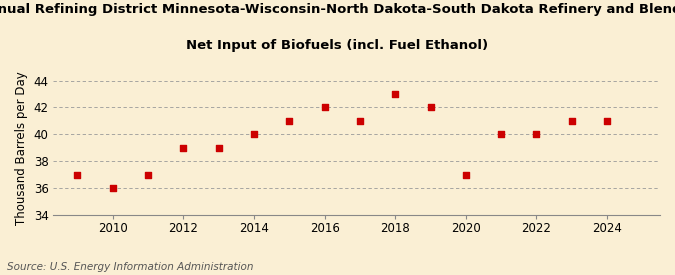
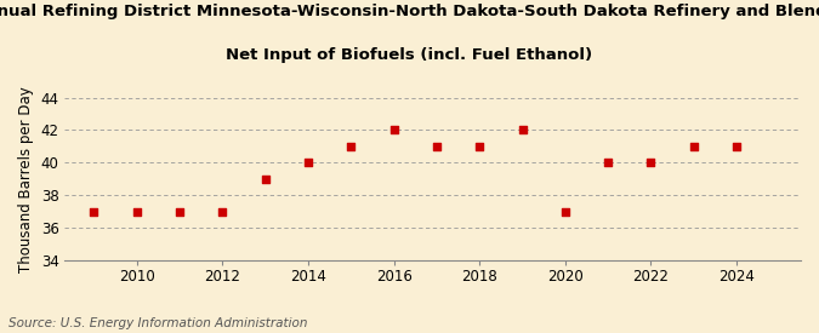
2010: 36 -> 37
2012: 39 -> 37
2018: 43 -> 41
